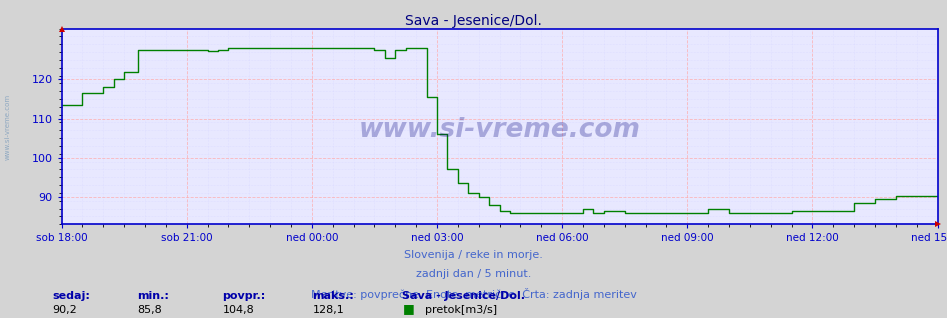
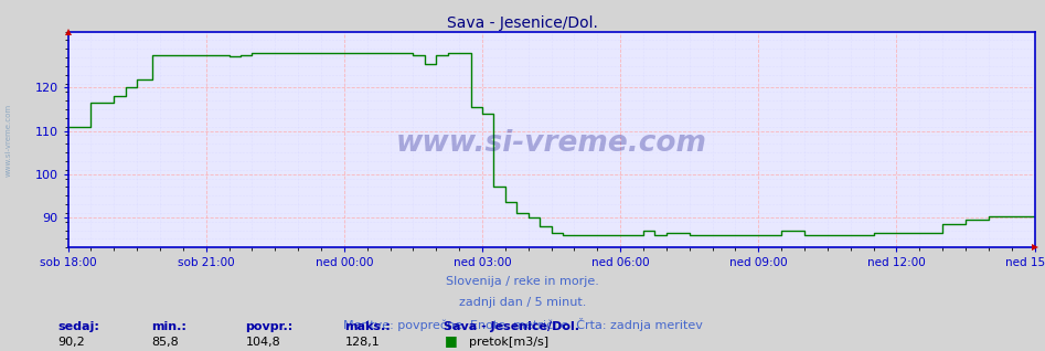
sob 18:00: 113.5 -> 111.0
ned 03:00: 106.0 -> 114.0
